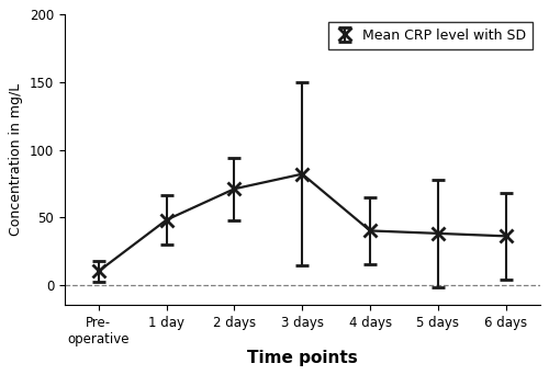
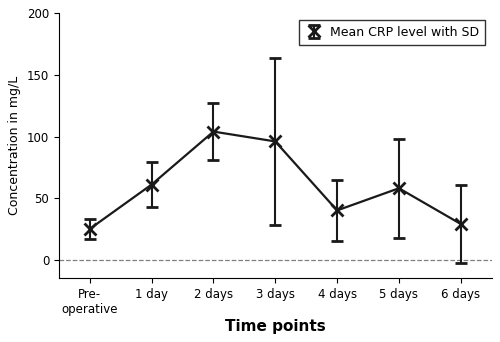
Pre- operative: 10 -> 25
1 day: 48 -> 61
2 days: 71 -> 104
3 days: 82 -> 96
5 days: 38 -> 58
6 days: 36 -> 29
